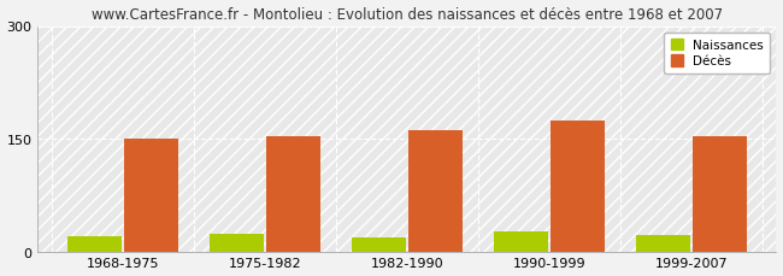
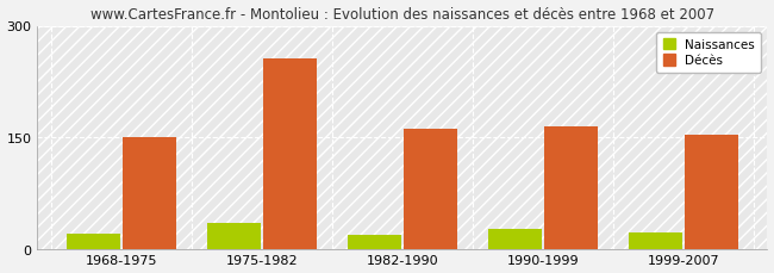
Naissances/1975-1982: 24 -> 34
Décès/1975-1982: 154 -> 256
Décès/1990-1999: 174 -> 164
